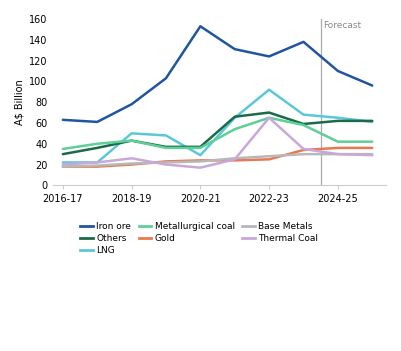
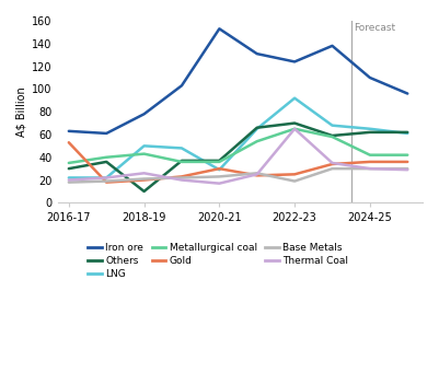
Gold/2016-17: 18 -> 53
Others/2018-19: 43 -> 10
Gold/2020-21: 24 -> 30
Base Metals/2022-23: 28 -> 19
